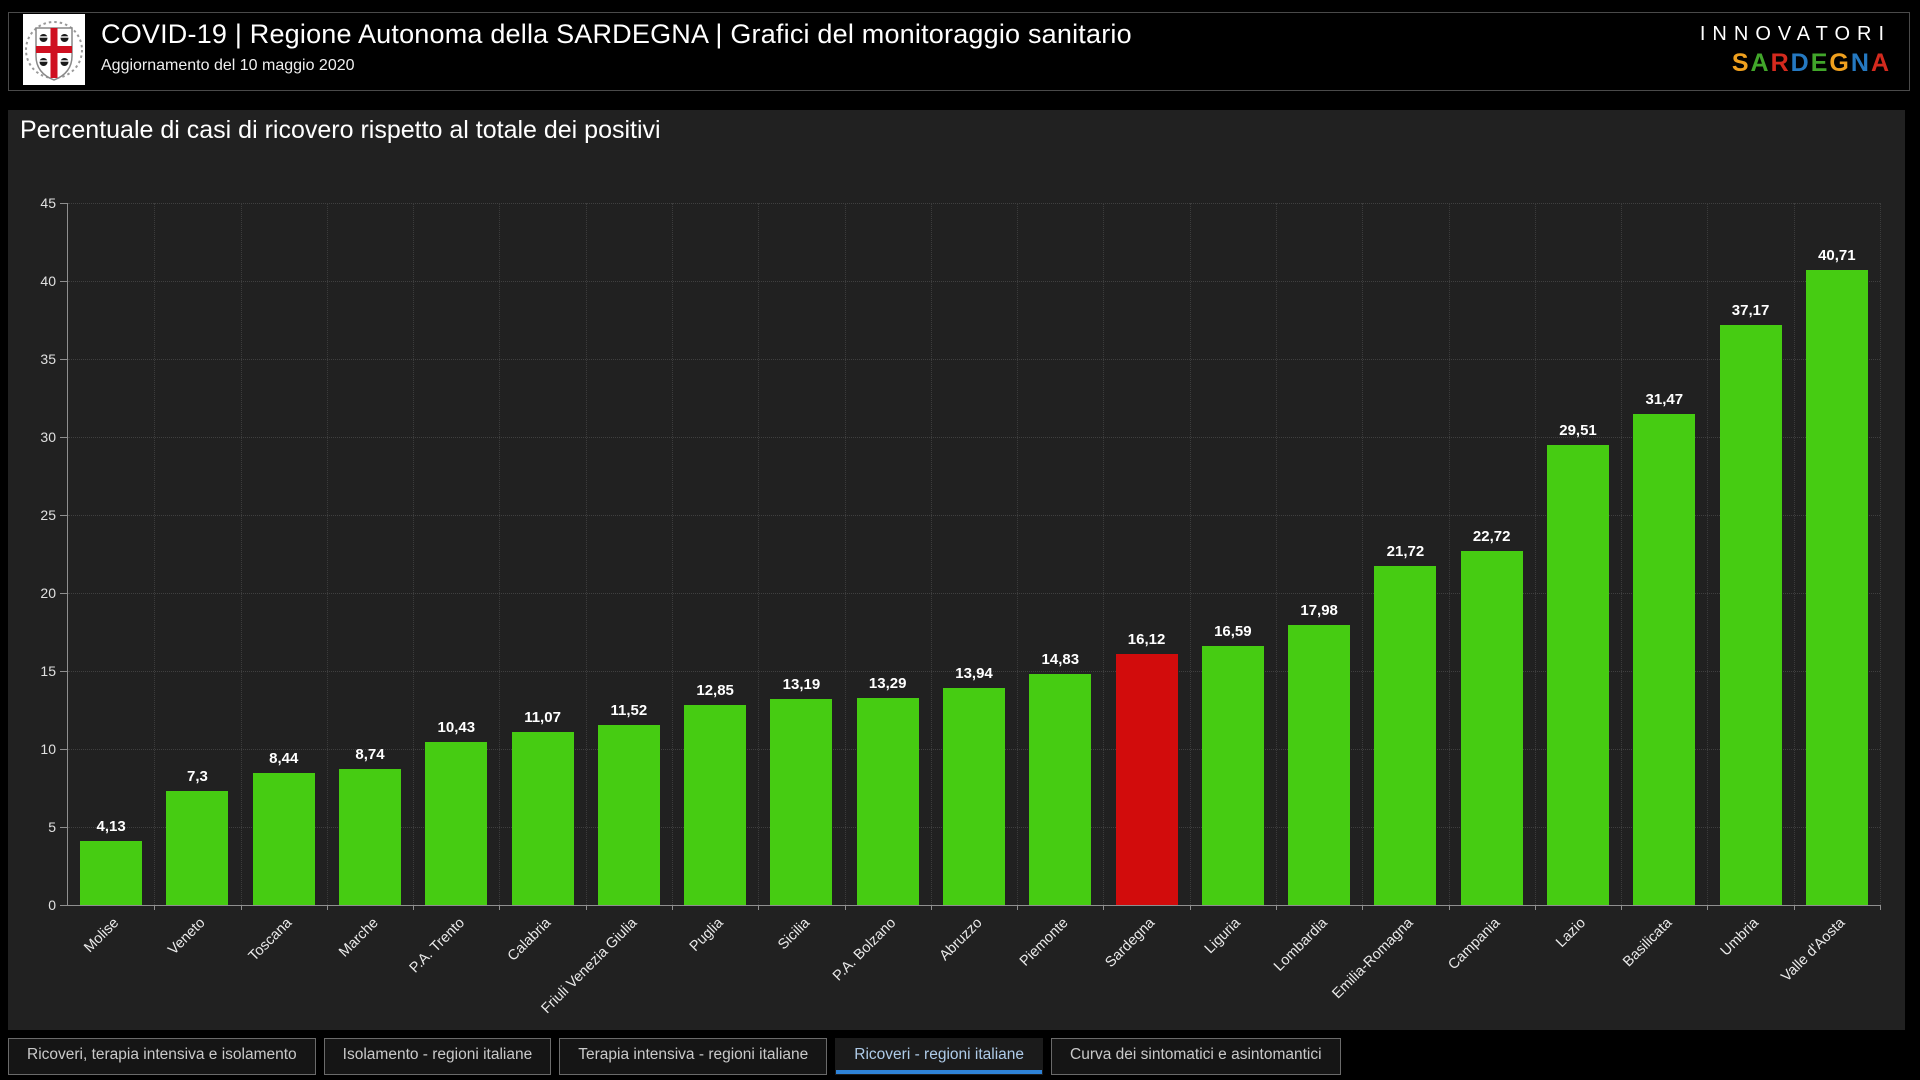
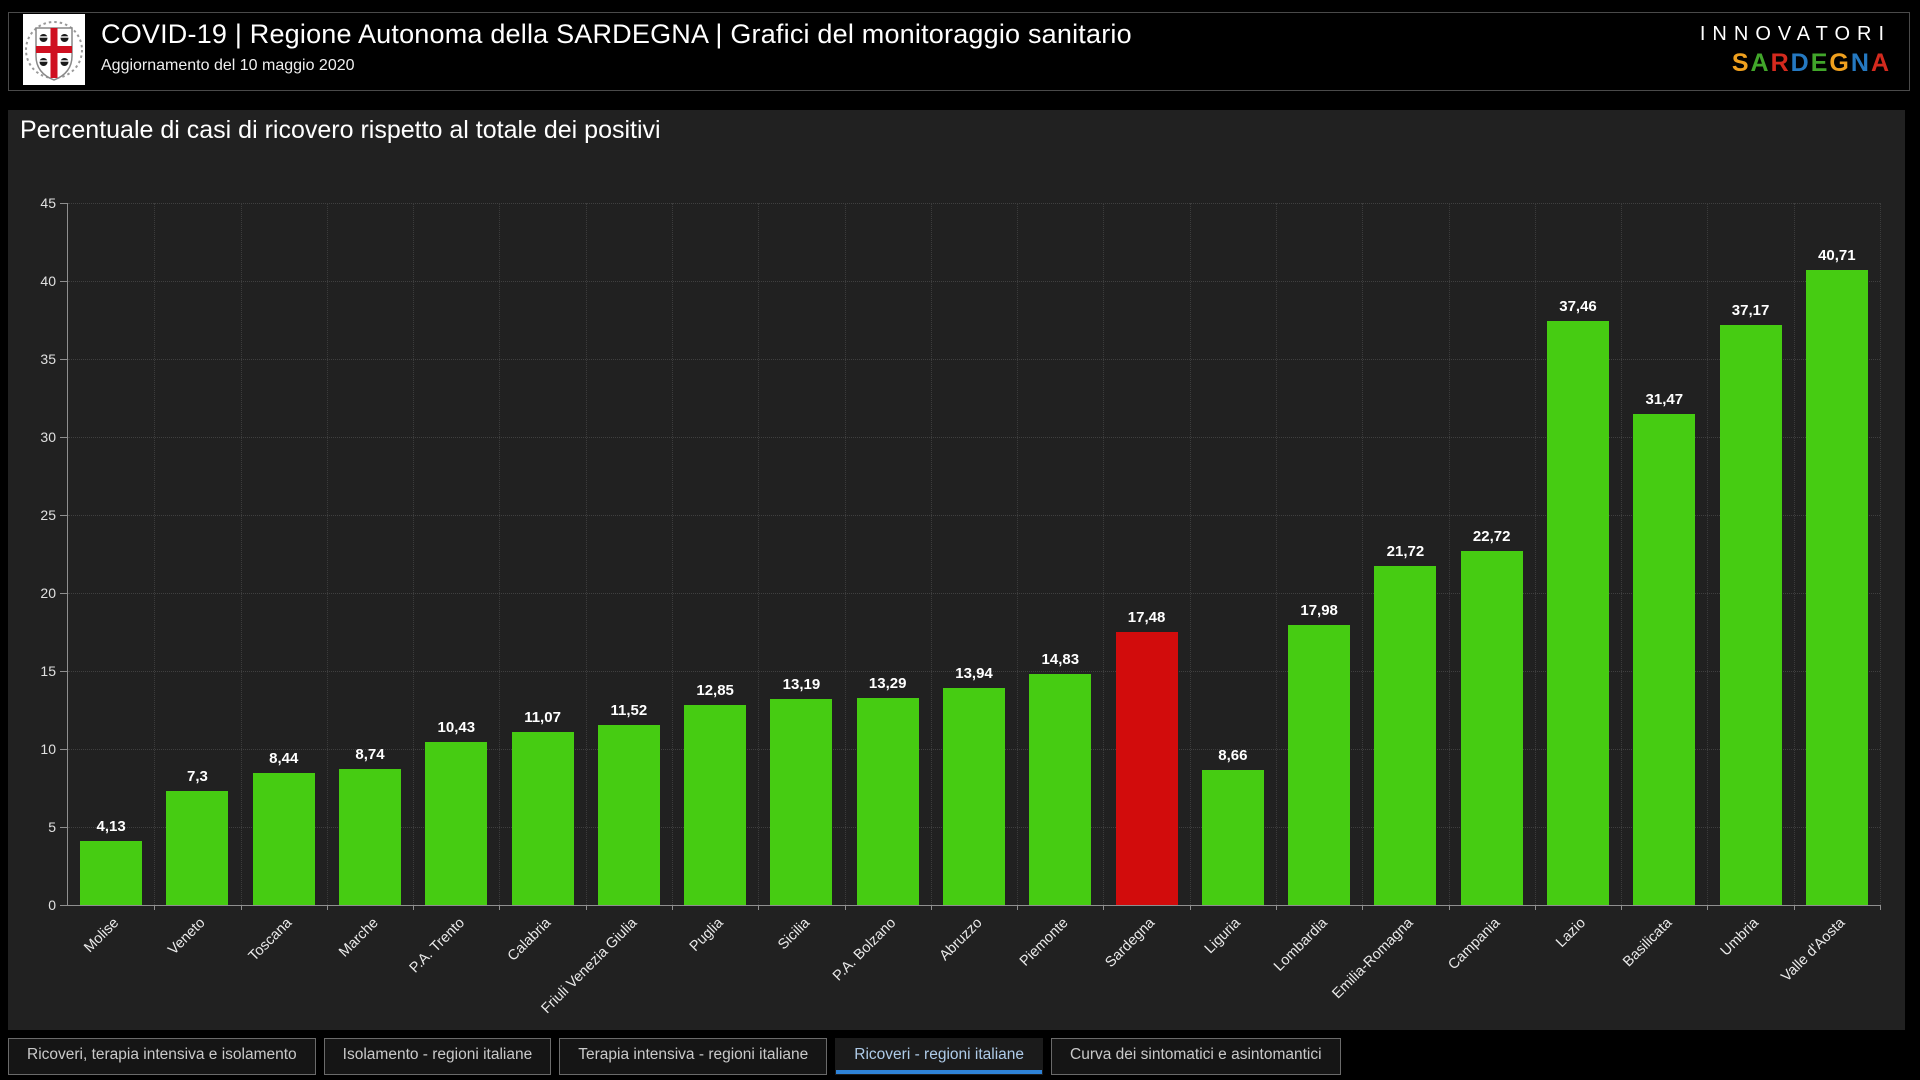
Sardegna: 16,12 -> 17,48
Liguria: 16,59 -> 8,66
Lazio: 29,51 -> 37,46
